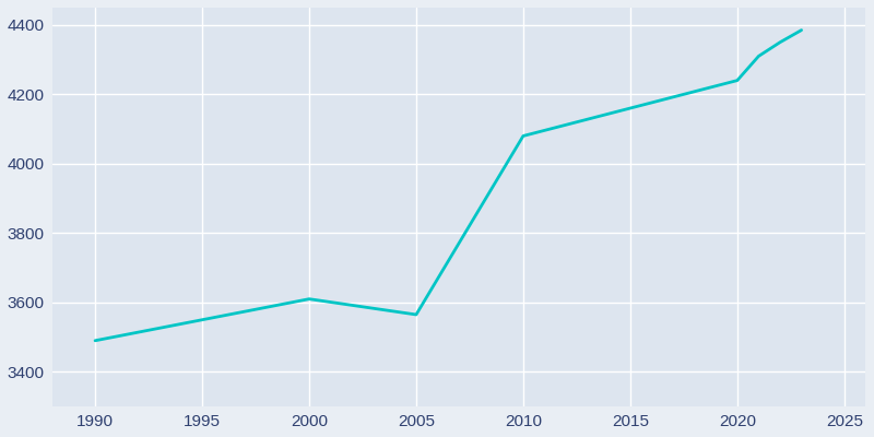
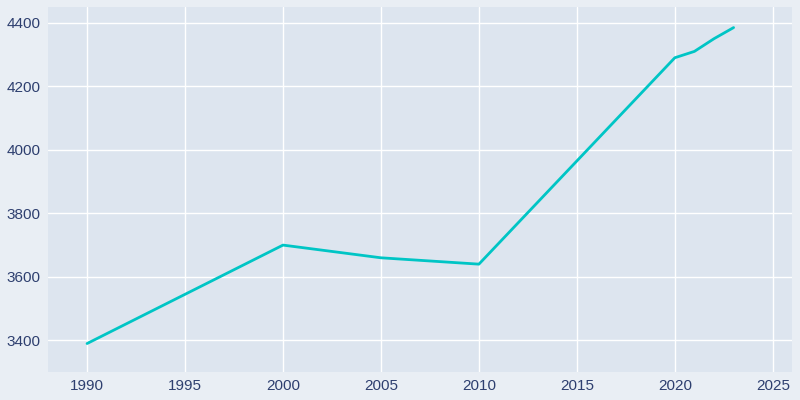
1990: 3490 -> 3390
2000: 3610 -> 3700
2005: 3565 -> 3660
2010: 4080 -> 3640
2020: 4240 -> 4290
